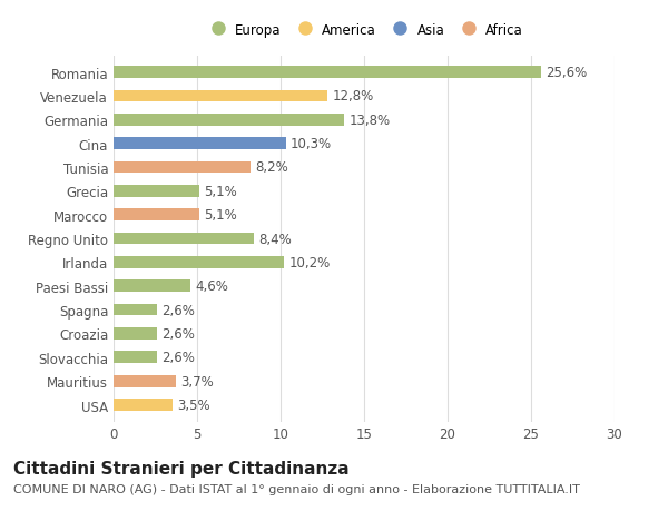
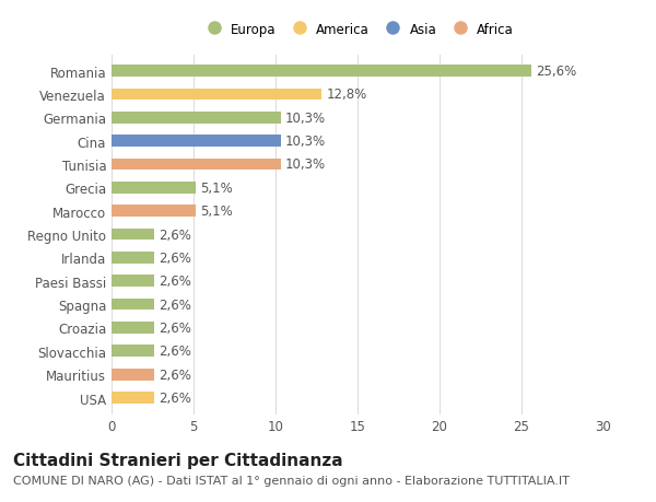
Germania: 13,8% -> 10,3%
Tunisia: 8,2% -> 10,3%
Regno Unito: 8,4% -> 2,6%
Irlanda: 10,2% -> 2,6%
Paesi Bassi: 4,6% -> 2,6%
Mauritius: 3,7% -> 2,6%
USA: 3,5% -> 2,6%
